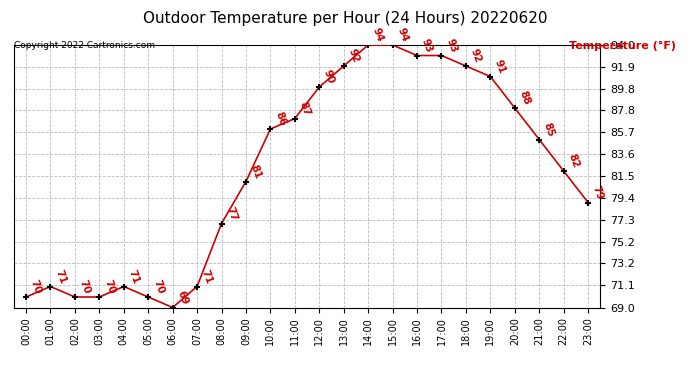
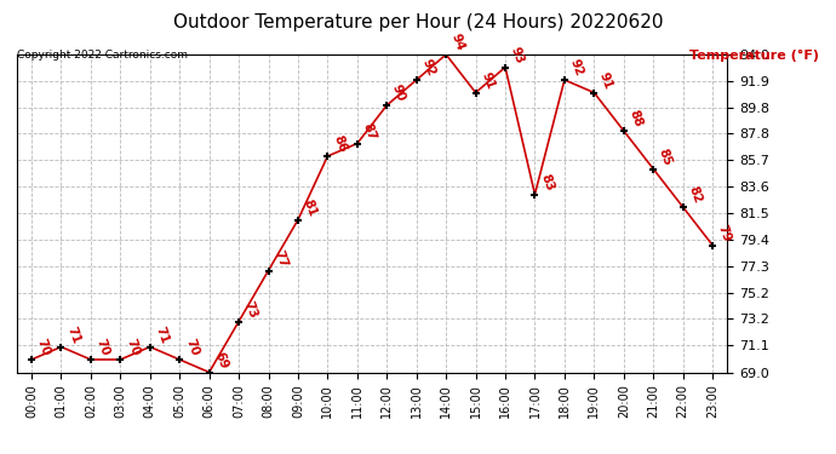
07:00: 71 -> 73
15:00: 94 -> 91
17:00: 93 -> 83
